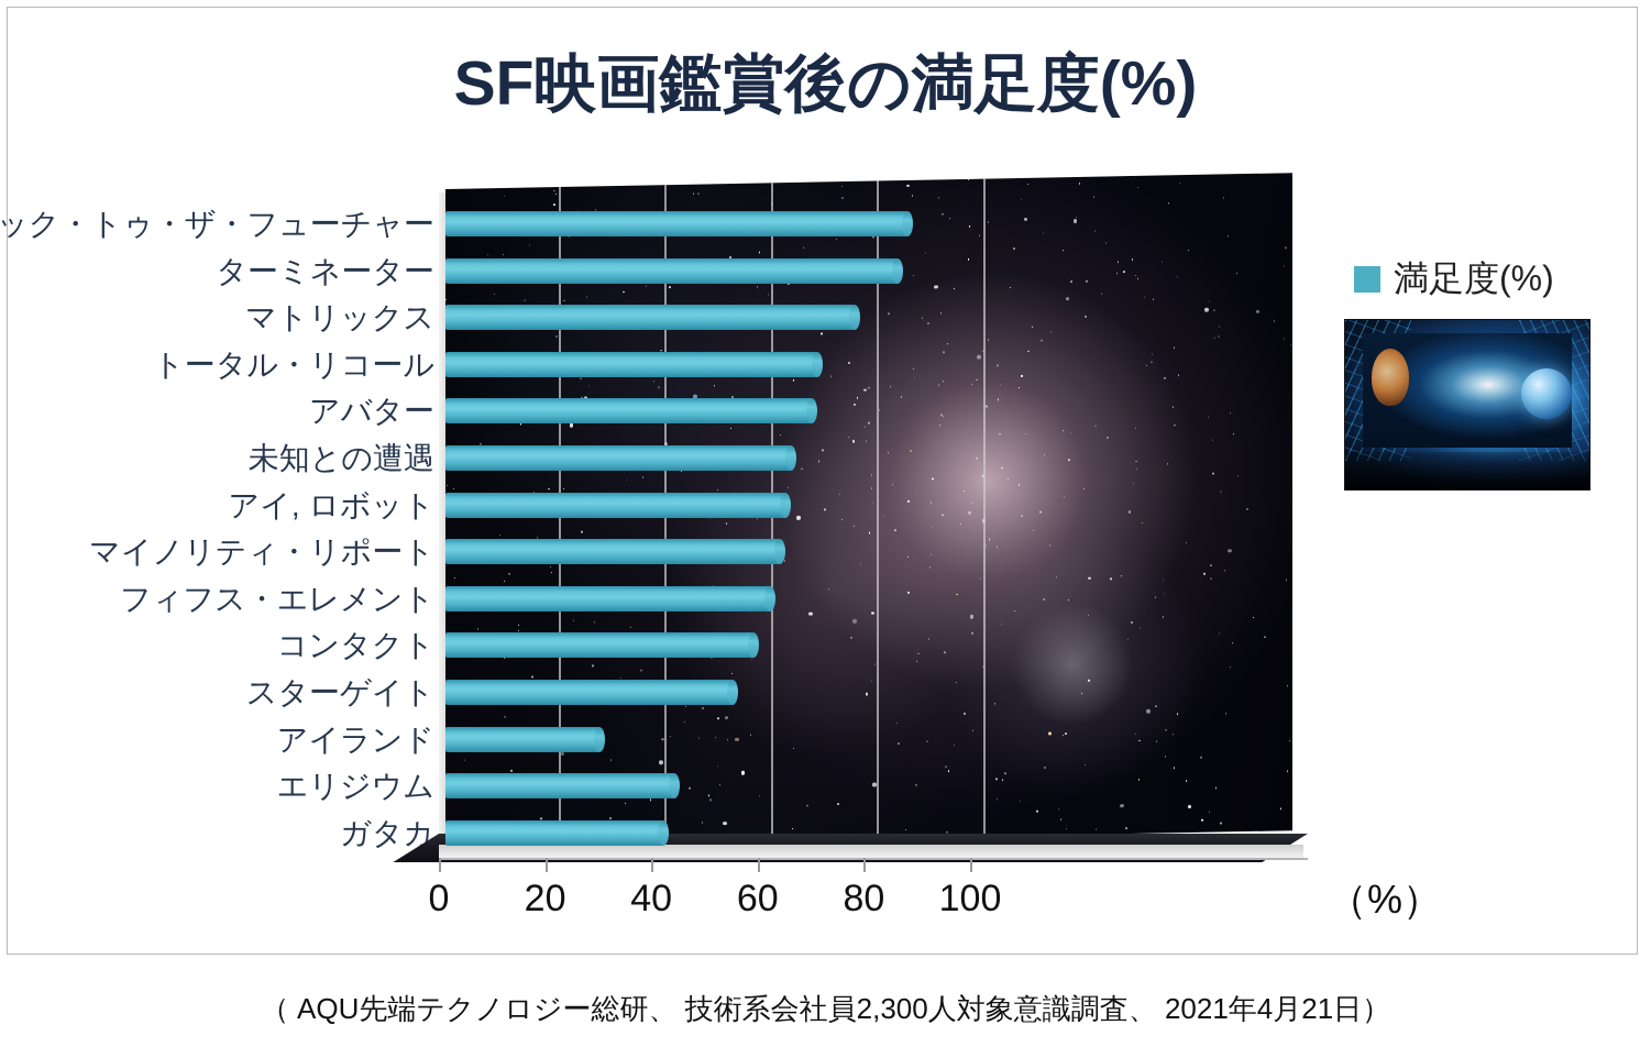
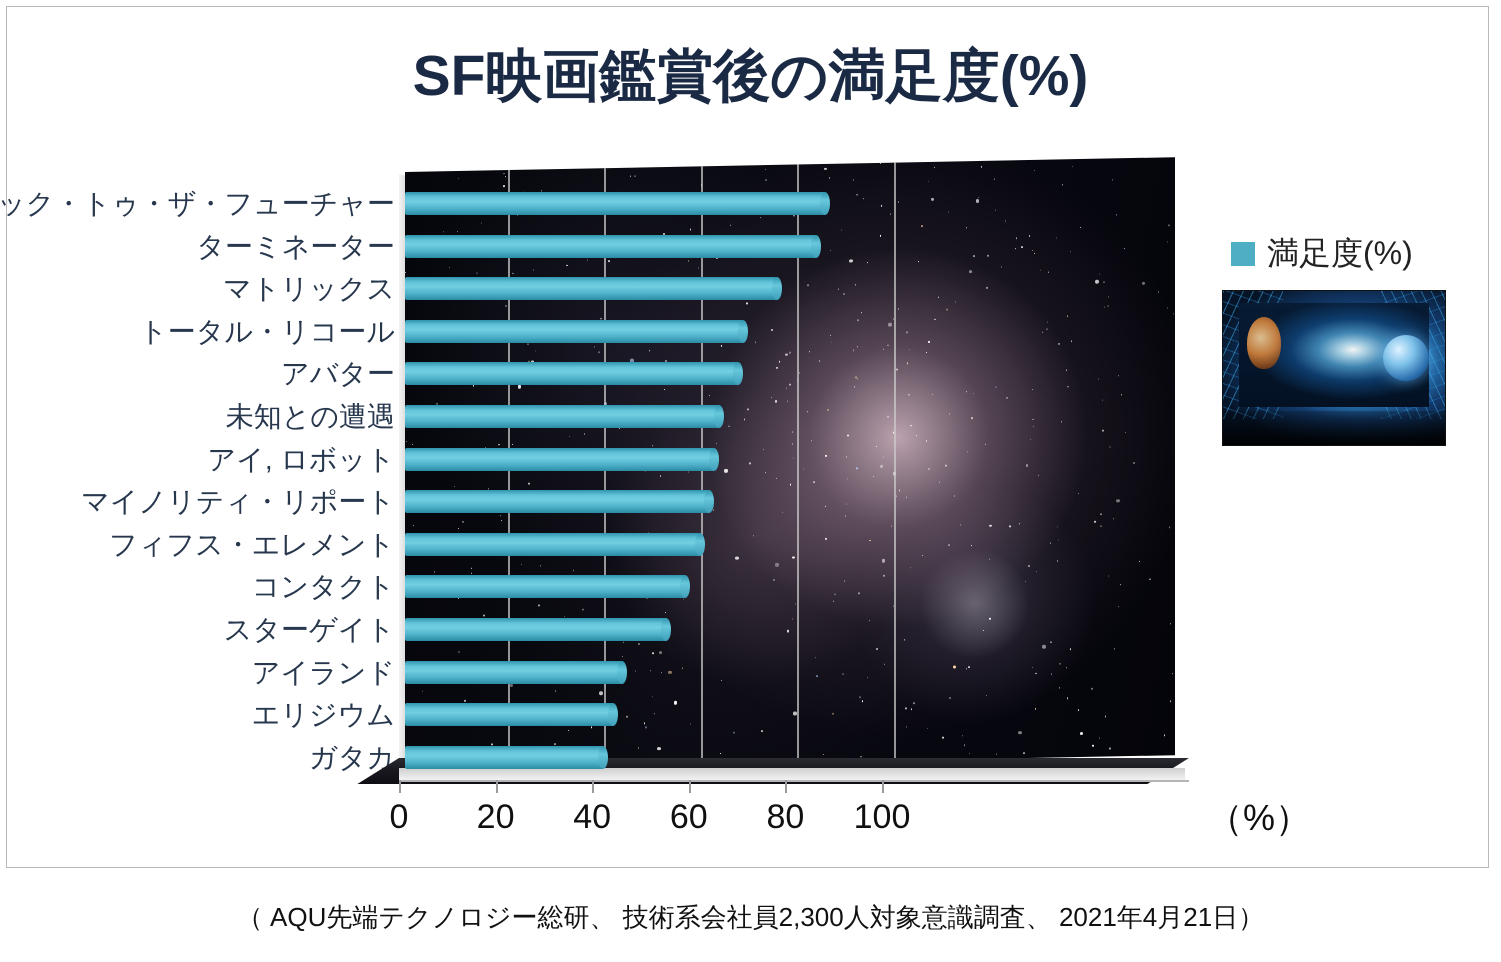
アイランド: 29 -> 45
